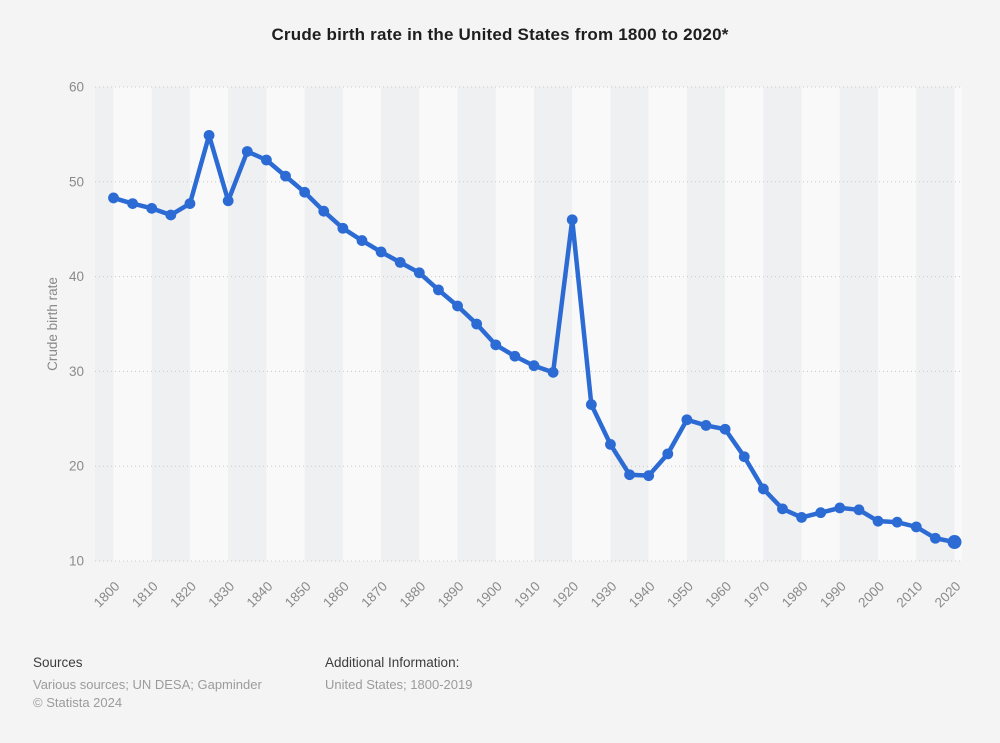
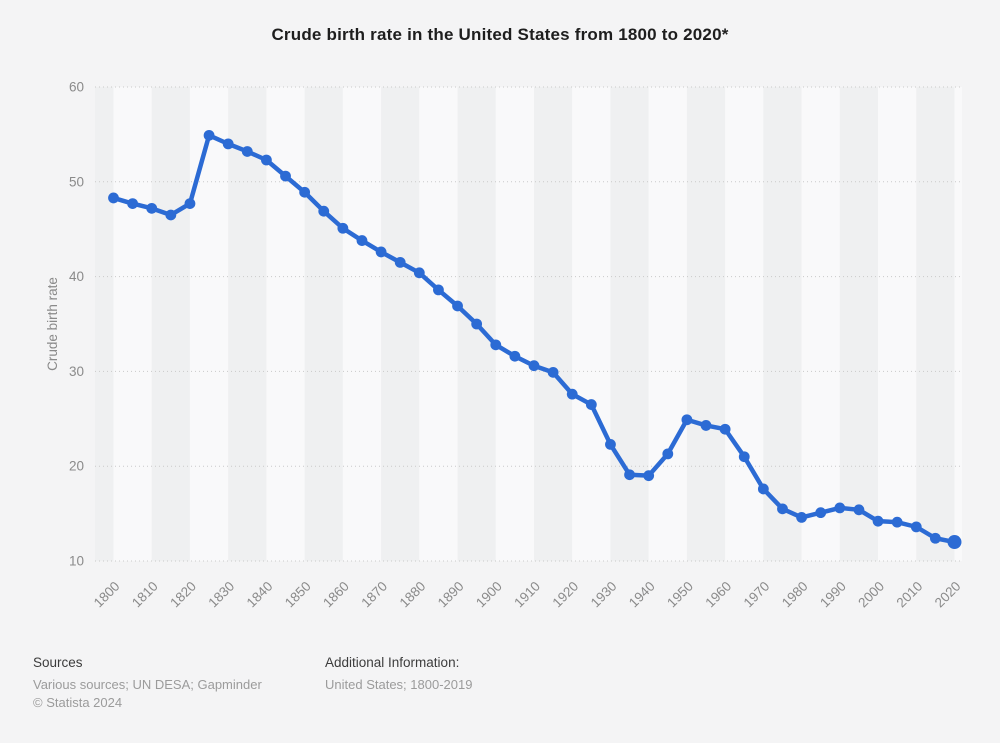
1830: 48 -> 54
1920: 46 -> 28
